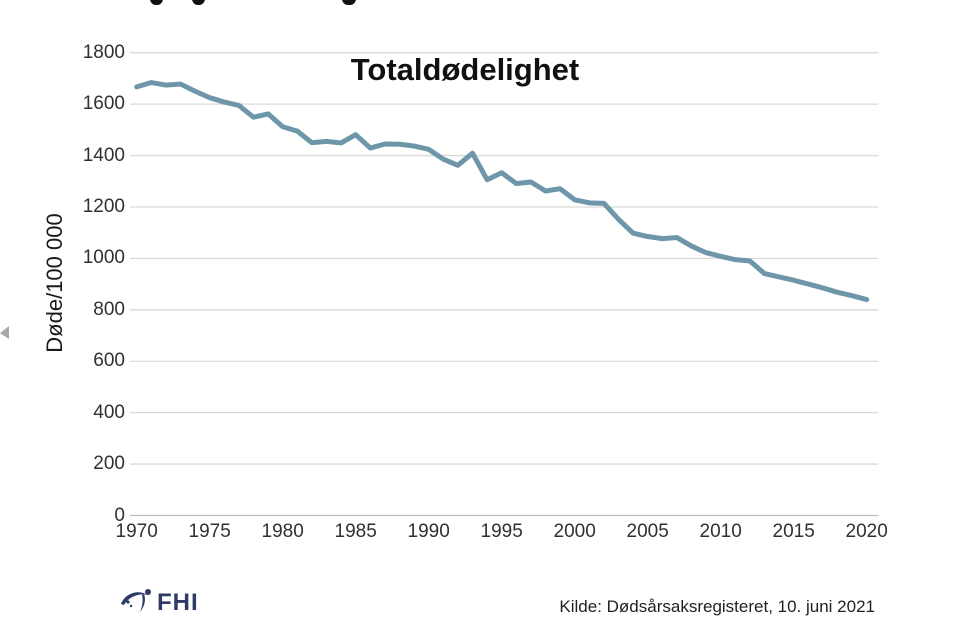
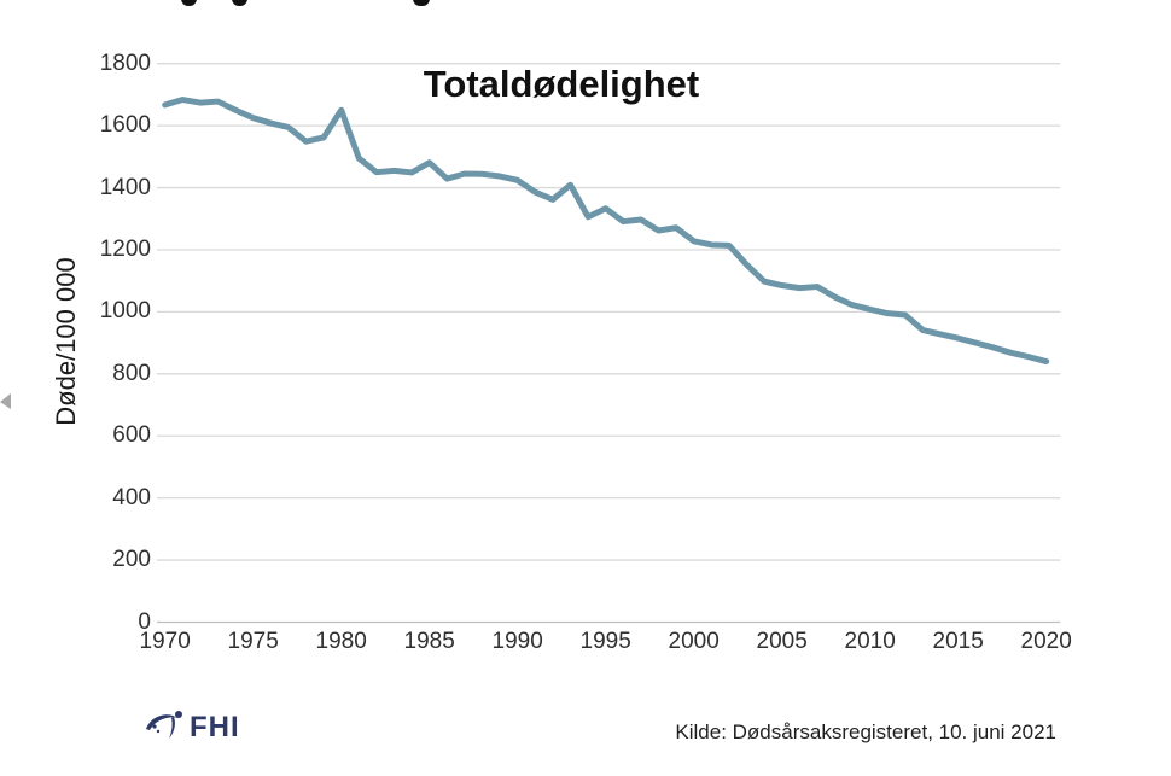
1980: 1510 -> 1650
